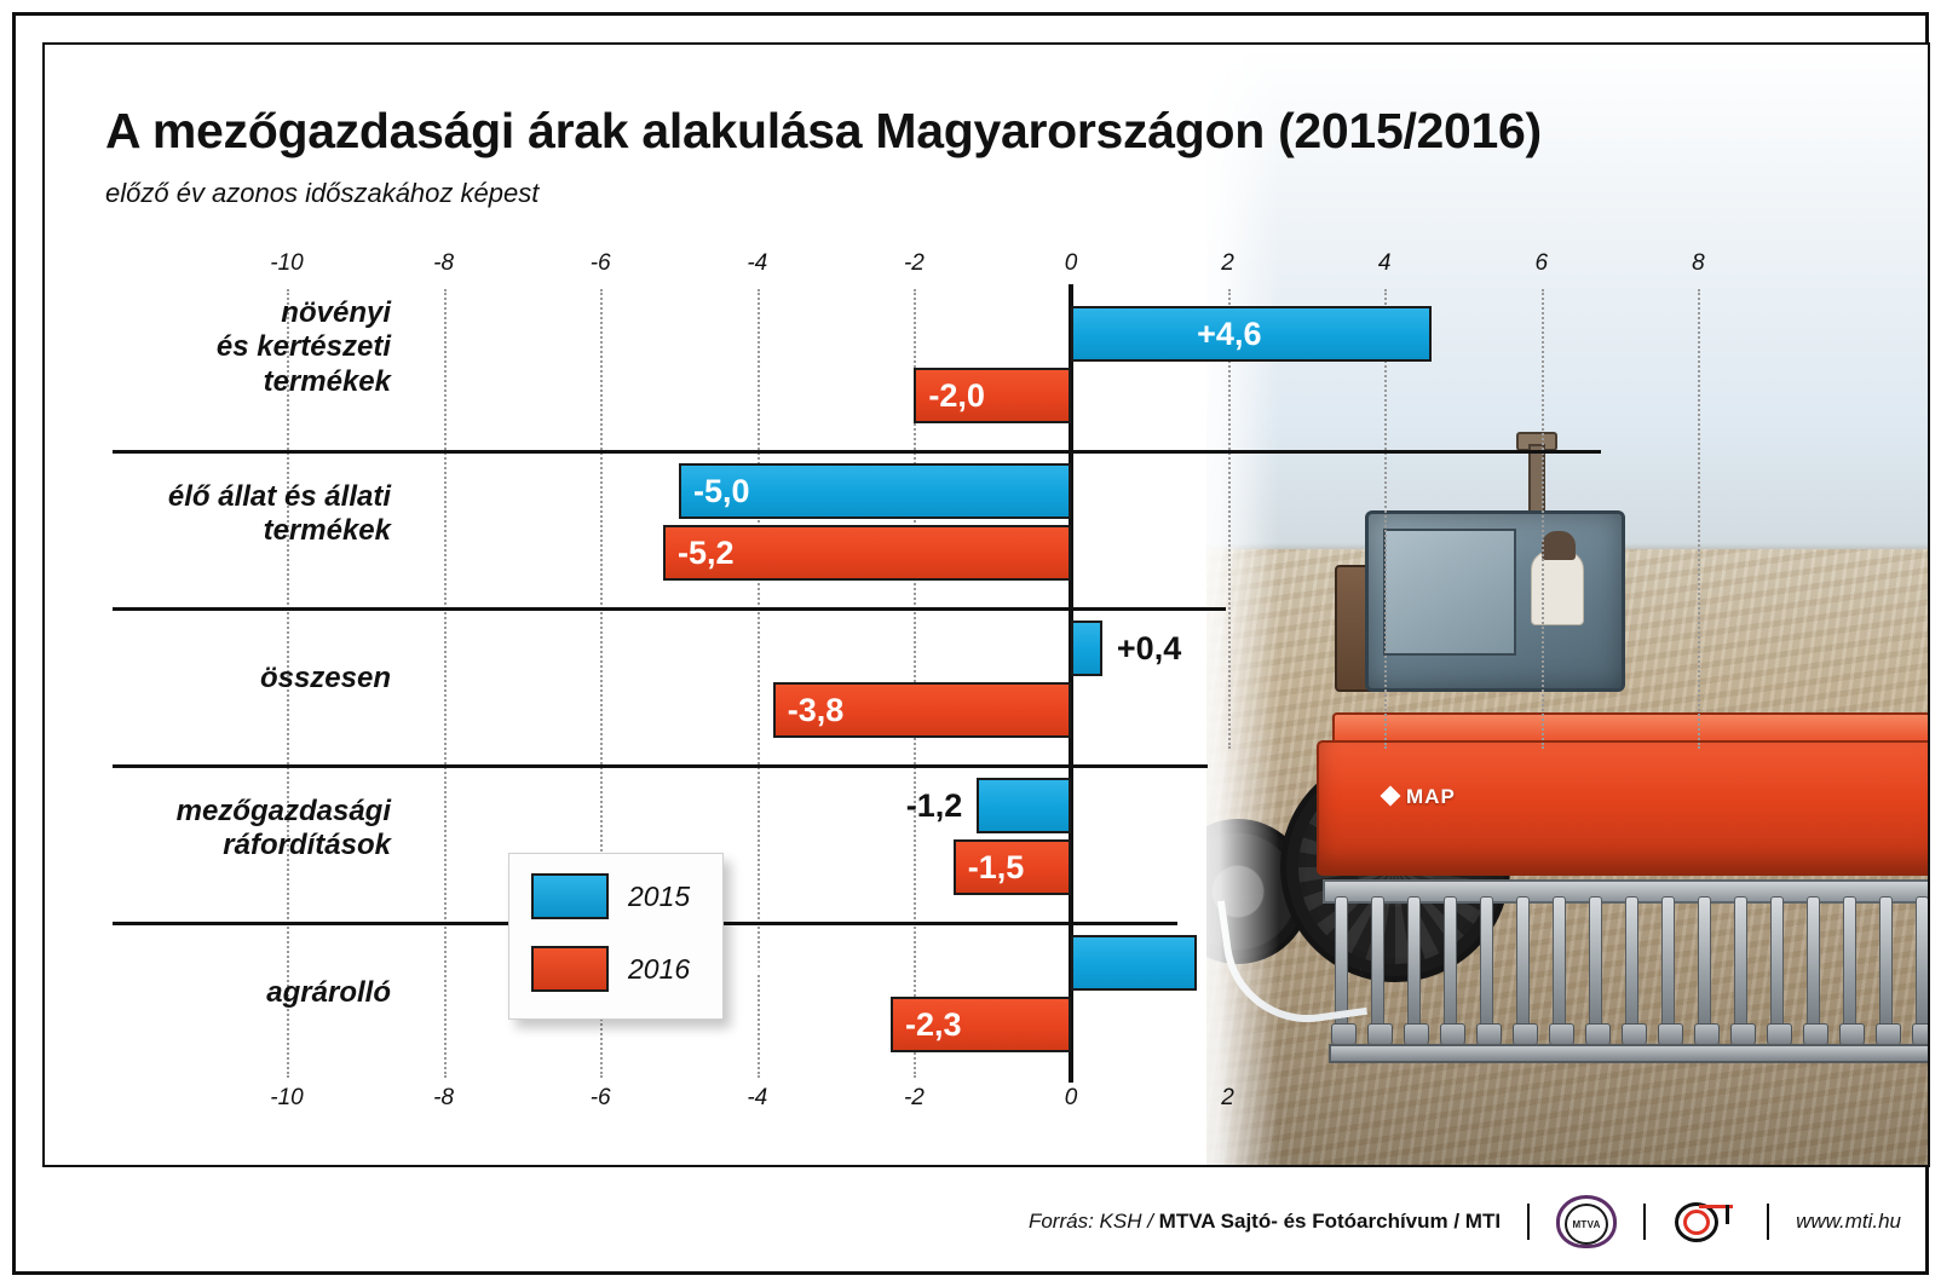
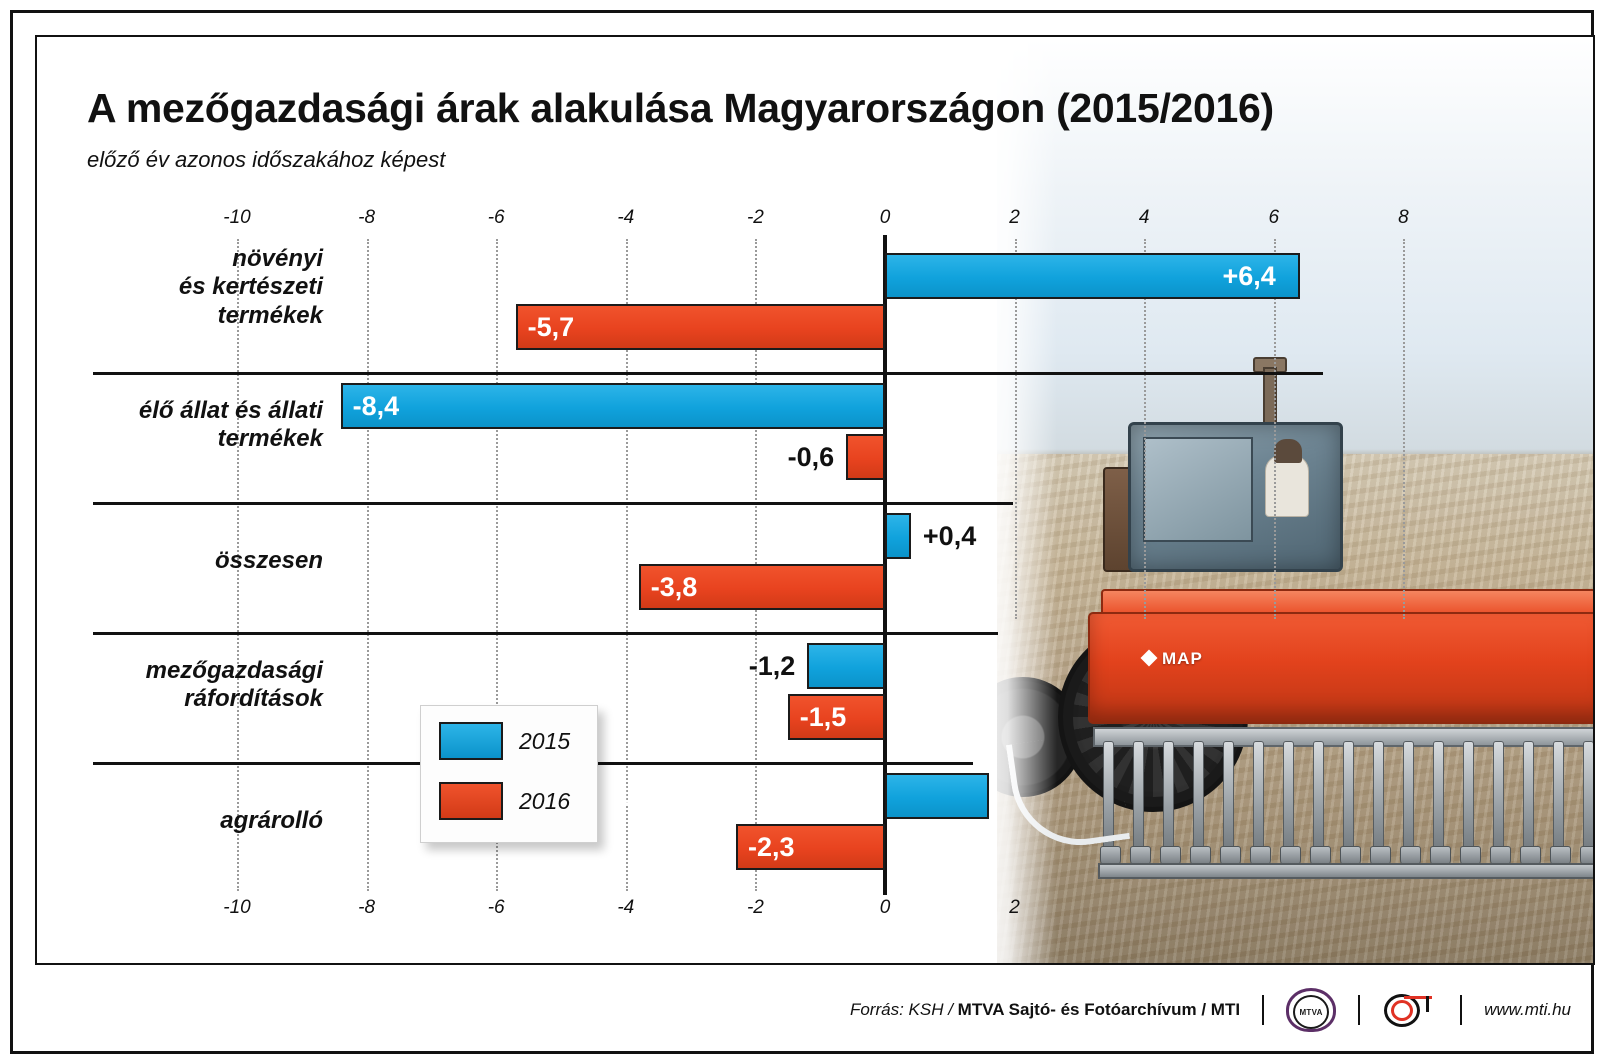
2015/növényi és kertészeti termékek: +4,6 -> +6,4
2016/növényi és kertészeti termékek: -2,0 -> -5,7
2015/élő állat és állati termékek: -5,0 -> -8,4
2016/élő állat és állati termékek: -5,2 -> -0,6
